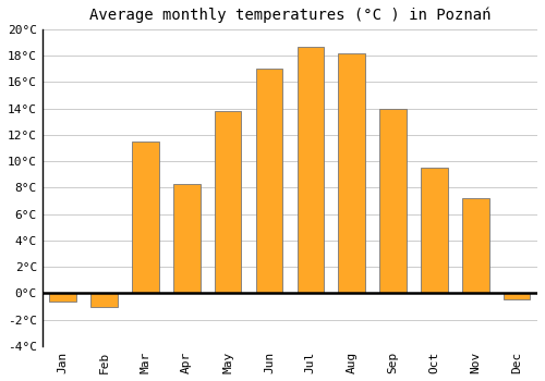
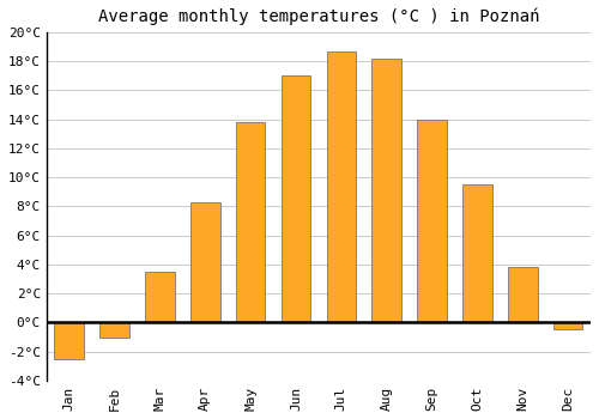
Jan: -0.6°C -> -2.5°C
Mar: 11.5°C -> 3.5°C
Nov: 7.2°C -> 3.8°C
